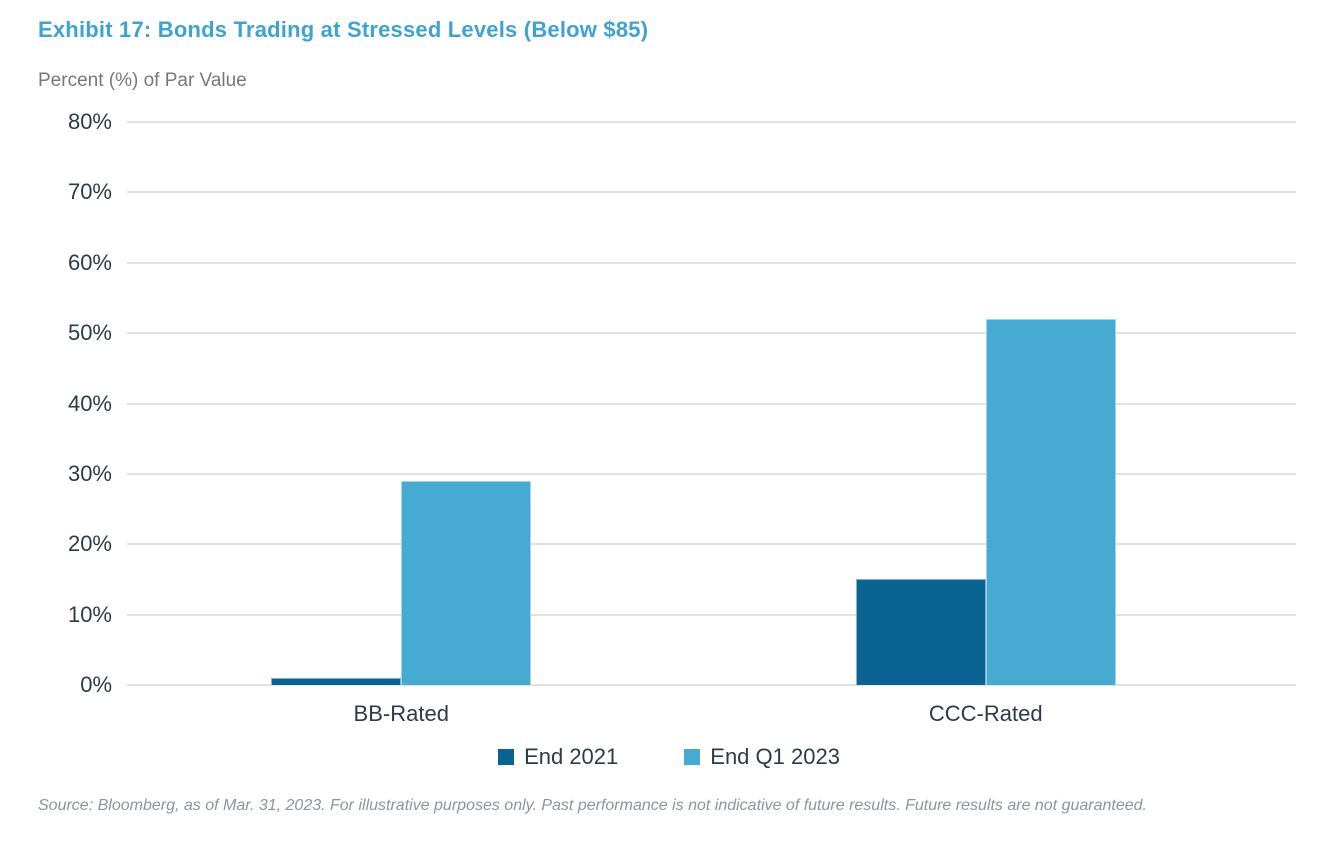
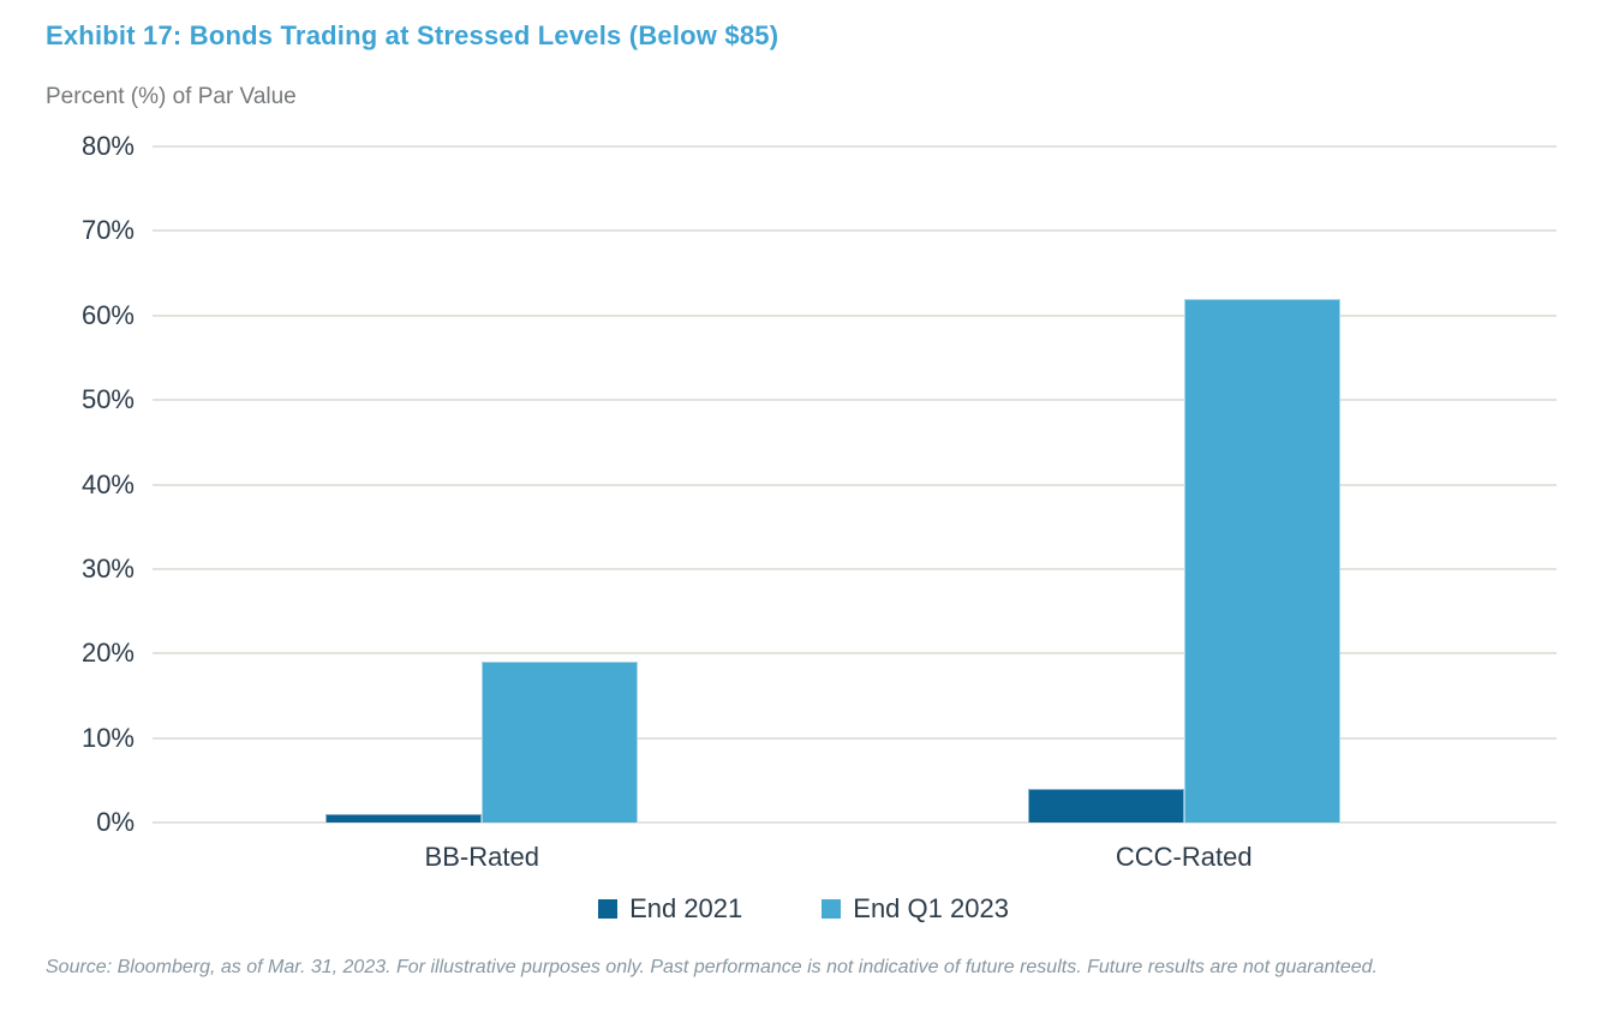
End Q1 2023/BB-Rated: 29% -> 19%
End 2021/CCC-Rated: 15% -> 4%
End Q1 2023/CCC-Rated: 52% -> 62%
